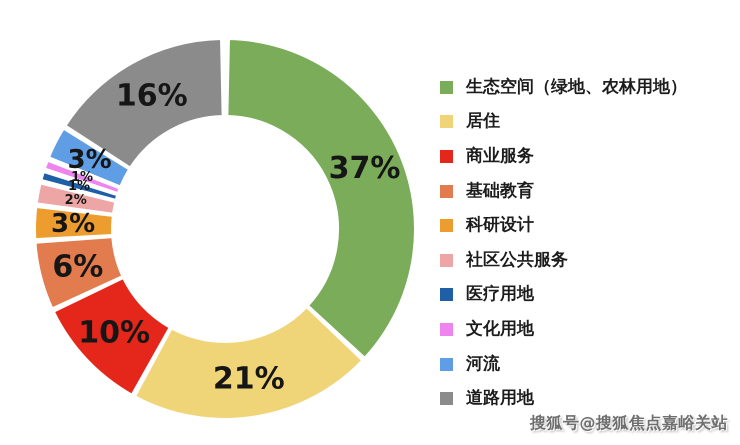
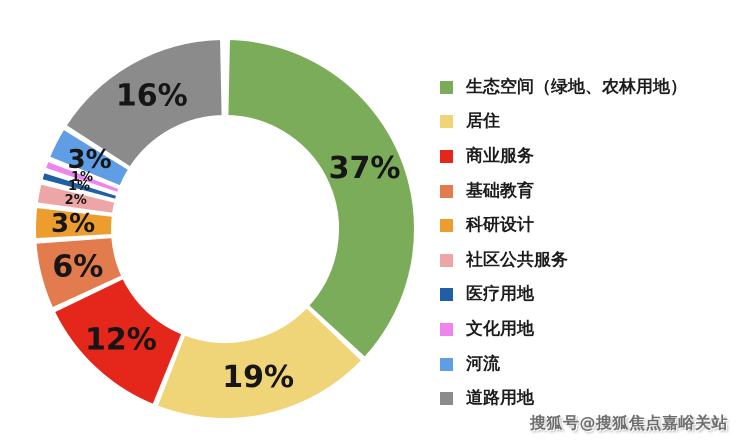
居住: 21% -> 19%
商业服务: 10% -> 12%
